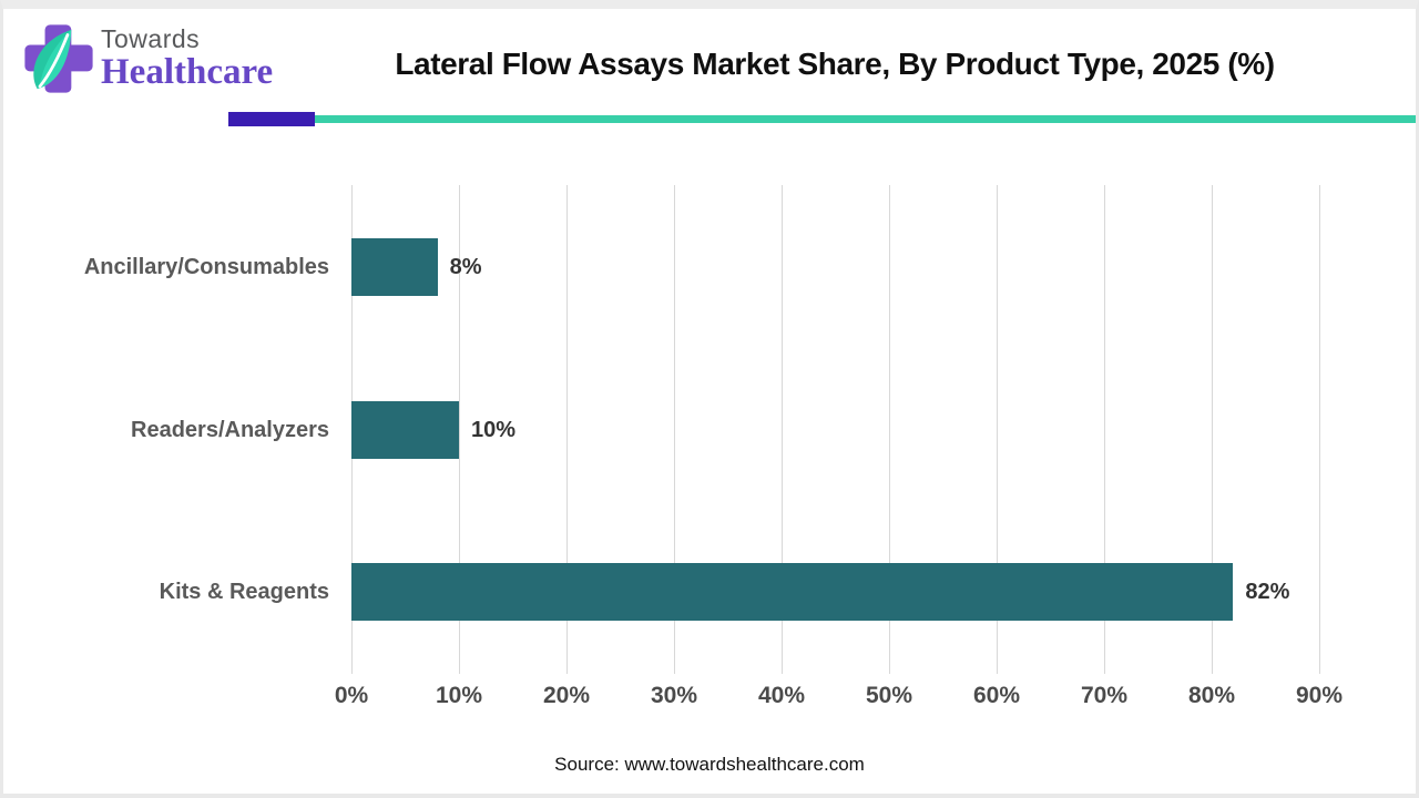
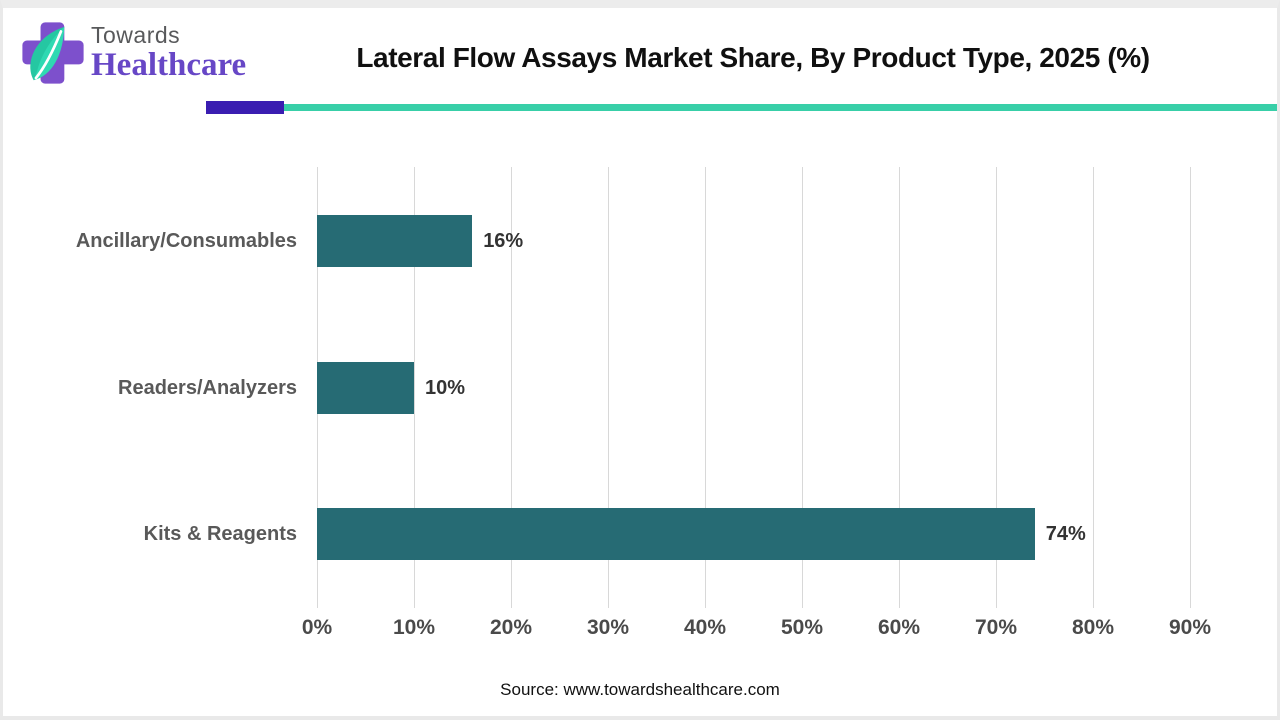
Ancillary/Consumables: 8% -> 16%
Kits & Reagents: 82% -> 74%
